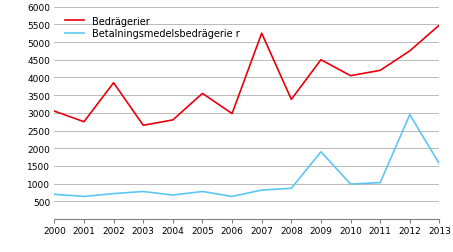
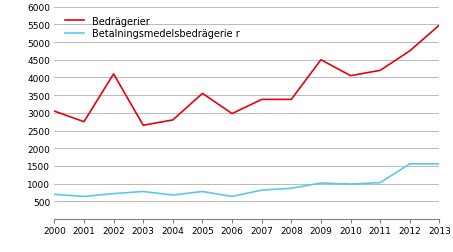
Bedrägerier/2002: 3850 -> 4100
Bedrägerier/2007: 5250 -> 3380
Betalningsmedelsbedrägerie r/2009: 1900 -> 1020
Betalningsmedelsbedrägerie r/2012: 2950 -> 1560
